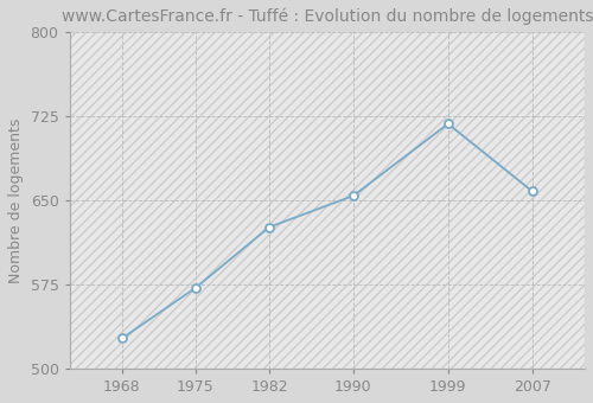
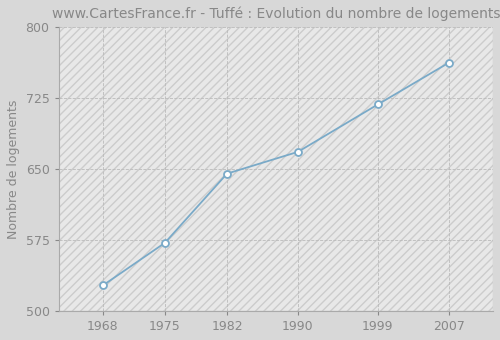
1982: 626 -> 645
1990: 654 -> 668
2007: 658 -> 762
